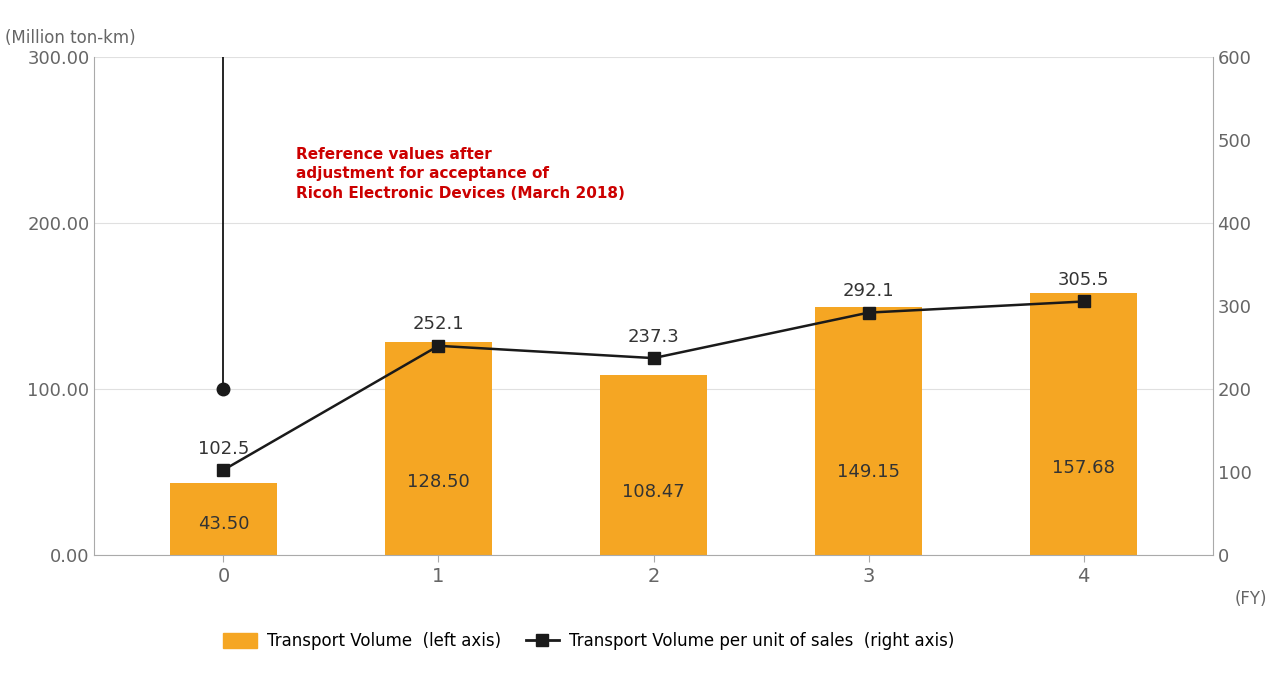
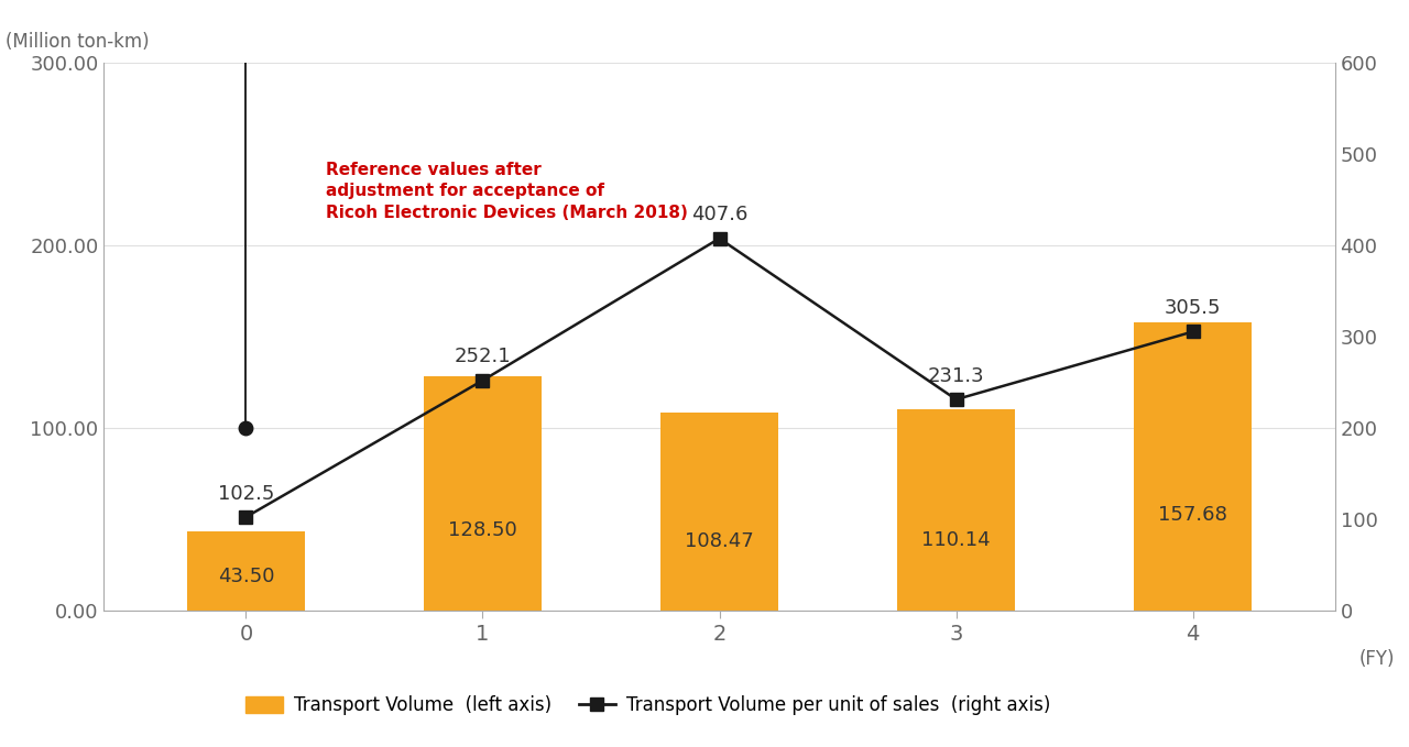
Transport Volume per unit of sales (right axis)/2: 237.3 -> 407.6
Transport Volume (left axis)/3: 149.15 -> 110.14
Transport Volume per unit of sales (right axis)/3: 292.1 -> 231.3
